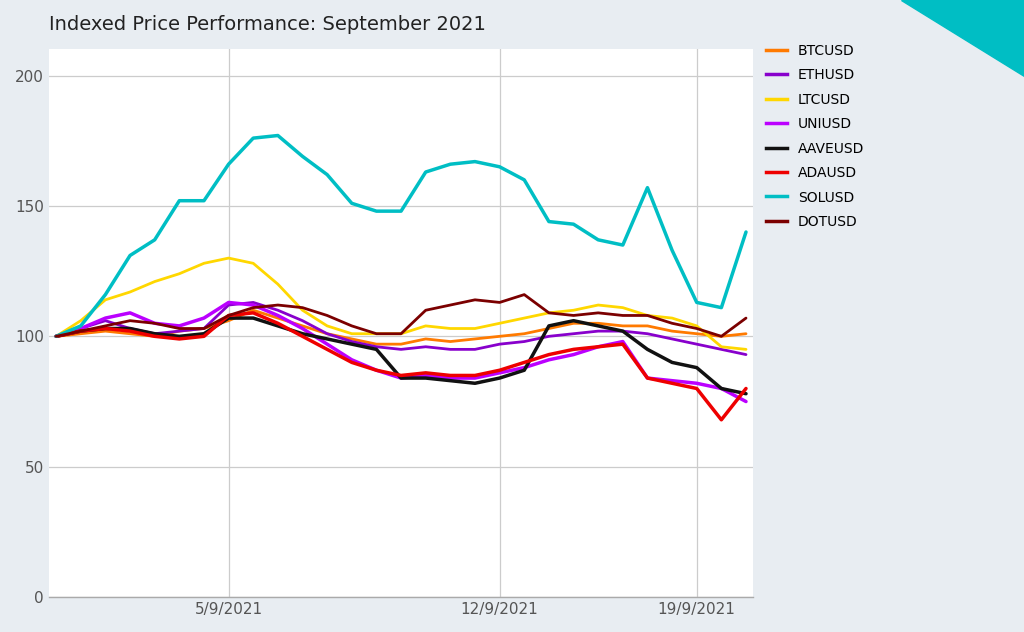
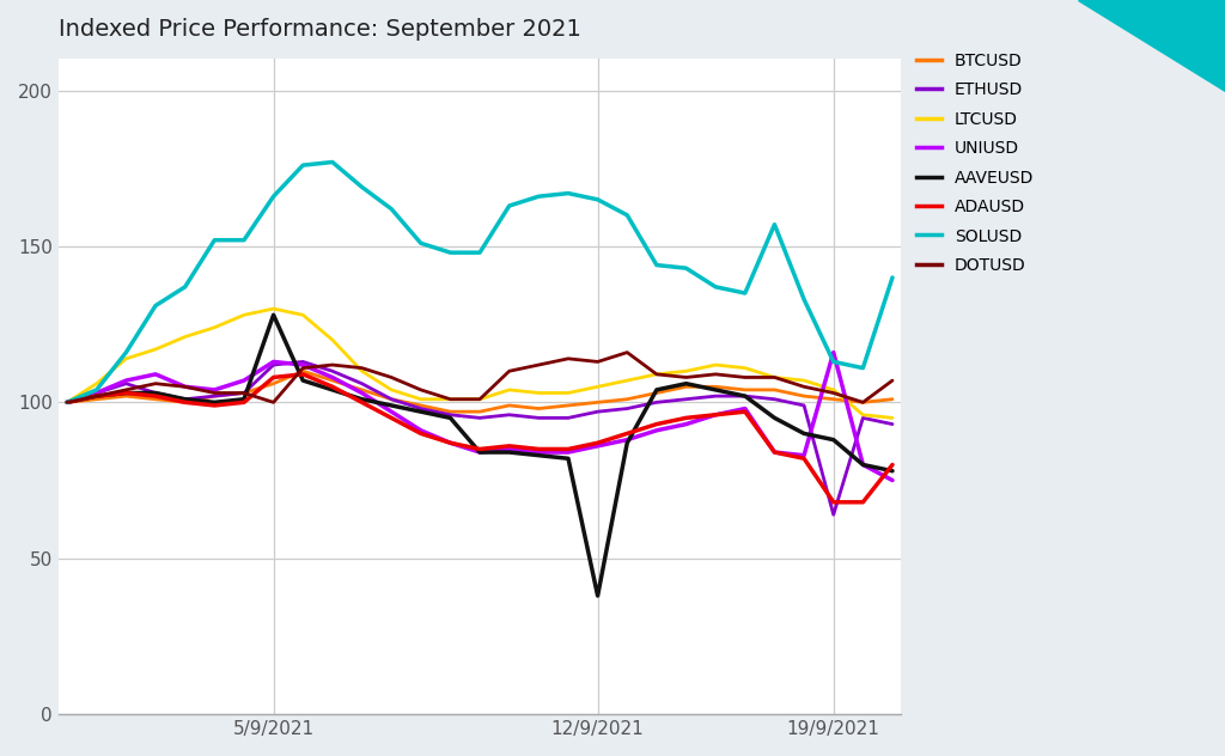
AAVEUSD/5/9/2021: 107 -> 128
DOTUSD/5/9/2021: 108 -> 100
AAVEUSD/12/9/2021: 84 -> 38
ETHUSD/19/9/2021: 97 -> 64
UNIUSD/19/9/2021: 82 -> 116
ADAUSD/19/9/2021: 80 -> 68
